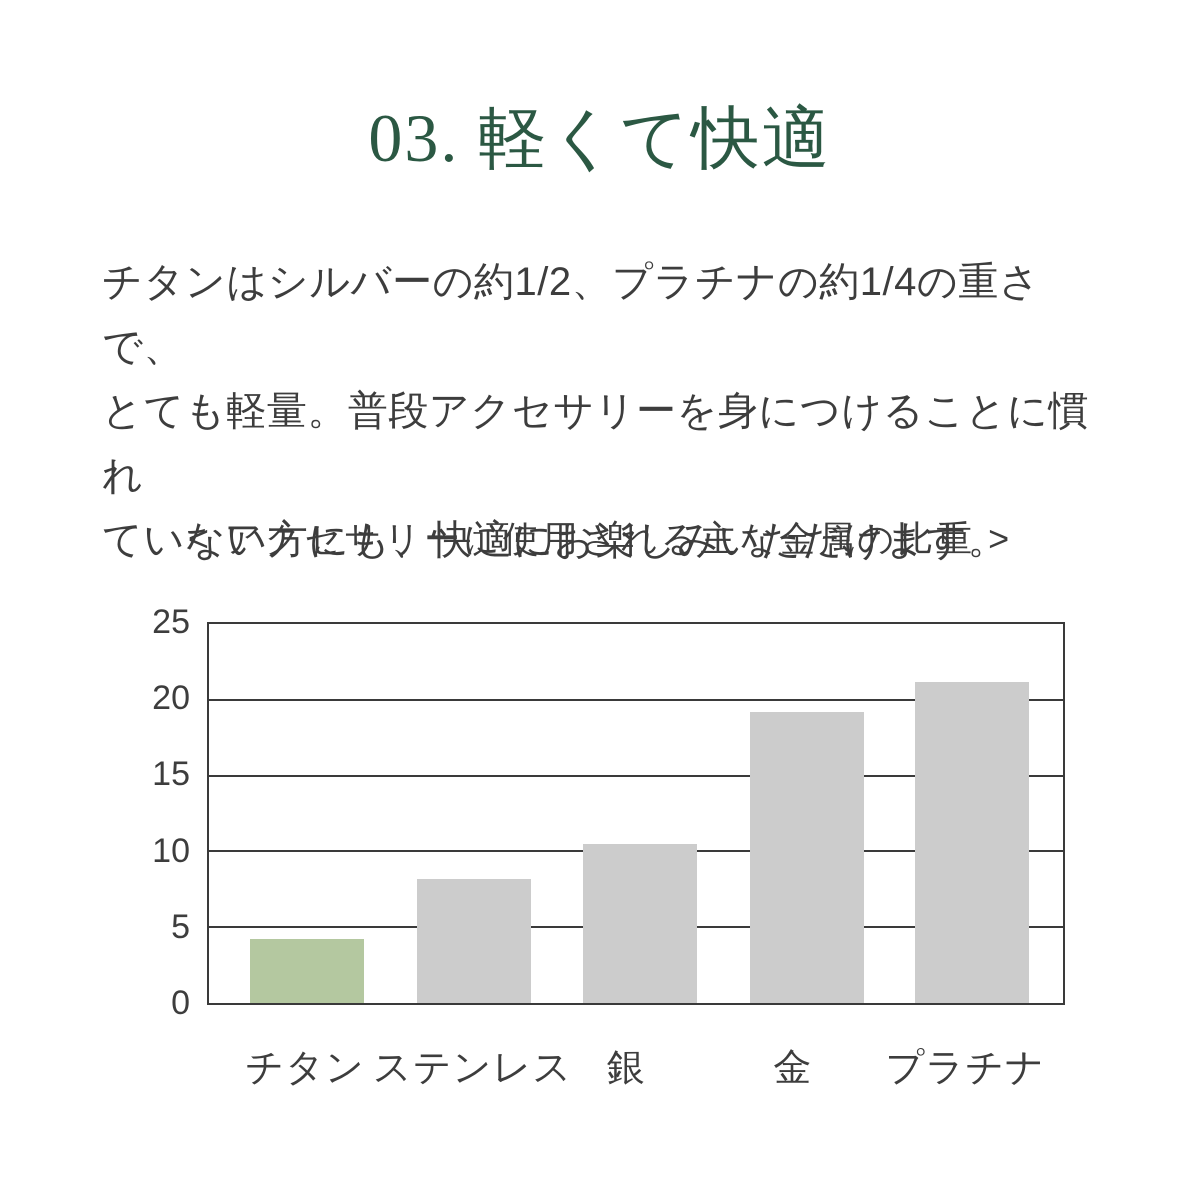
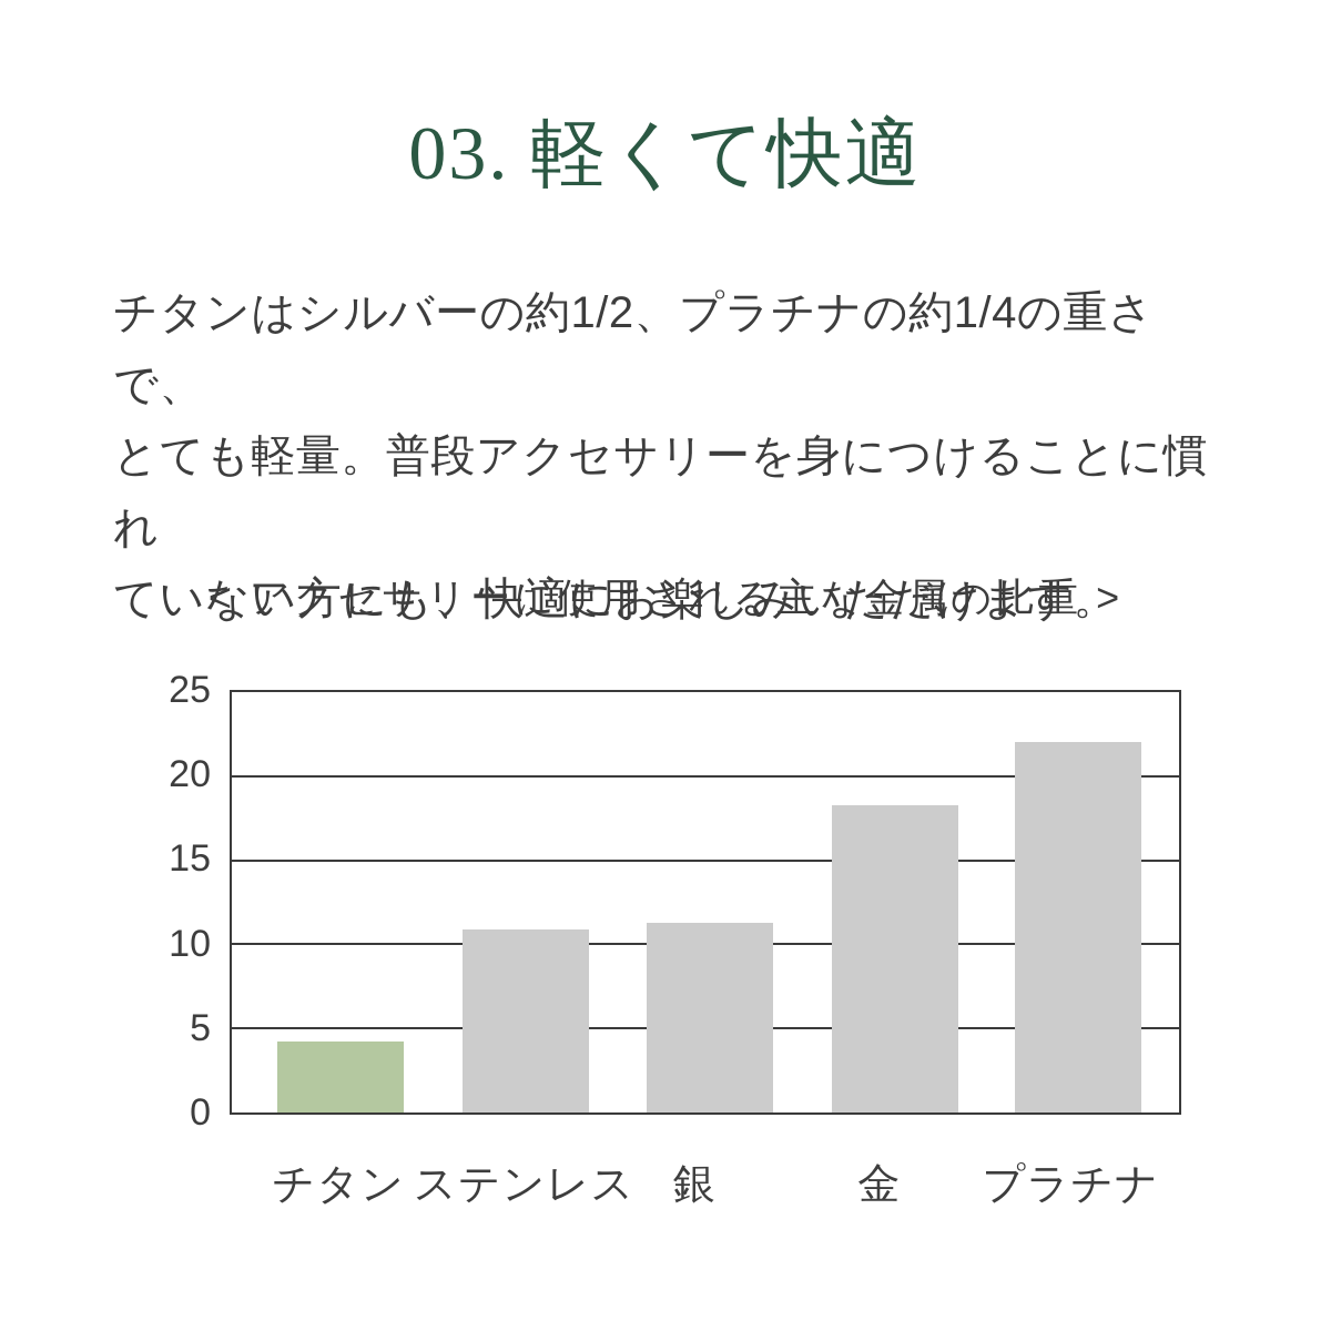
ステンレス: 8.2 -> 10.9
銀: 10.5 -> 11.3
金: 19.2 -> 18.3
プラチナ: 21.2 -> 22.0
